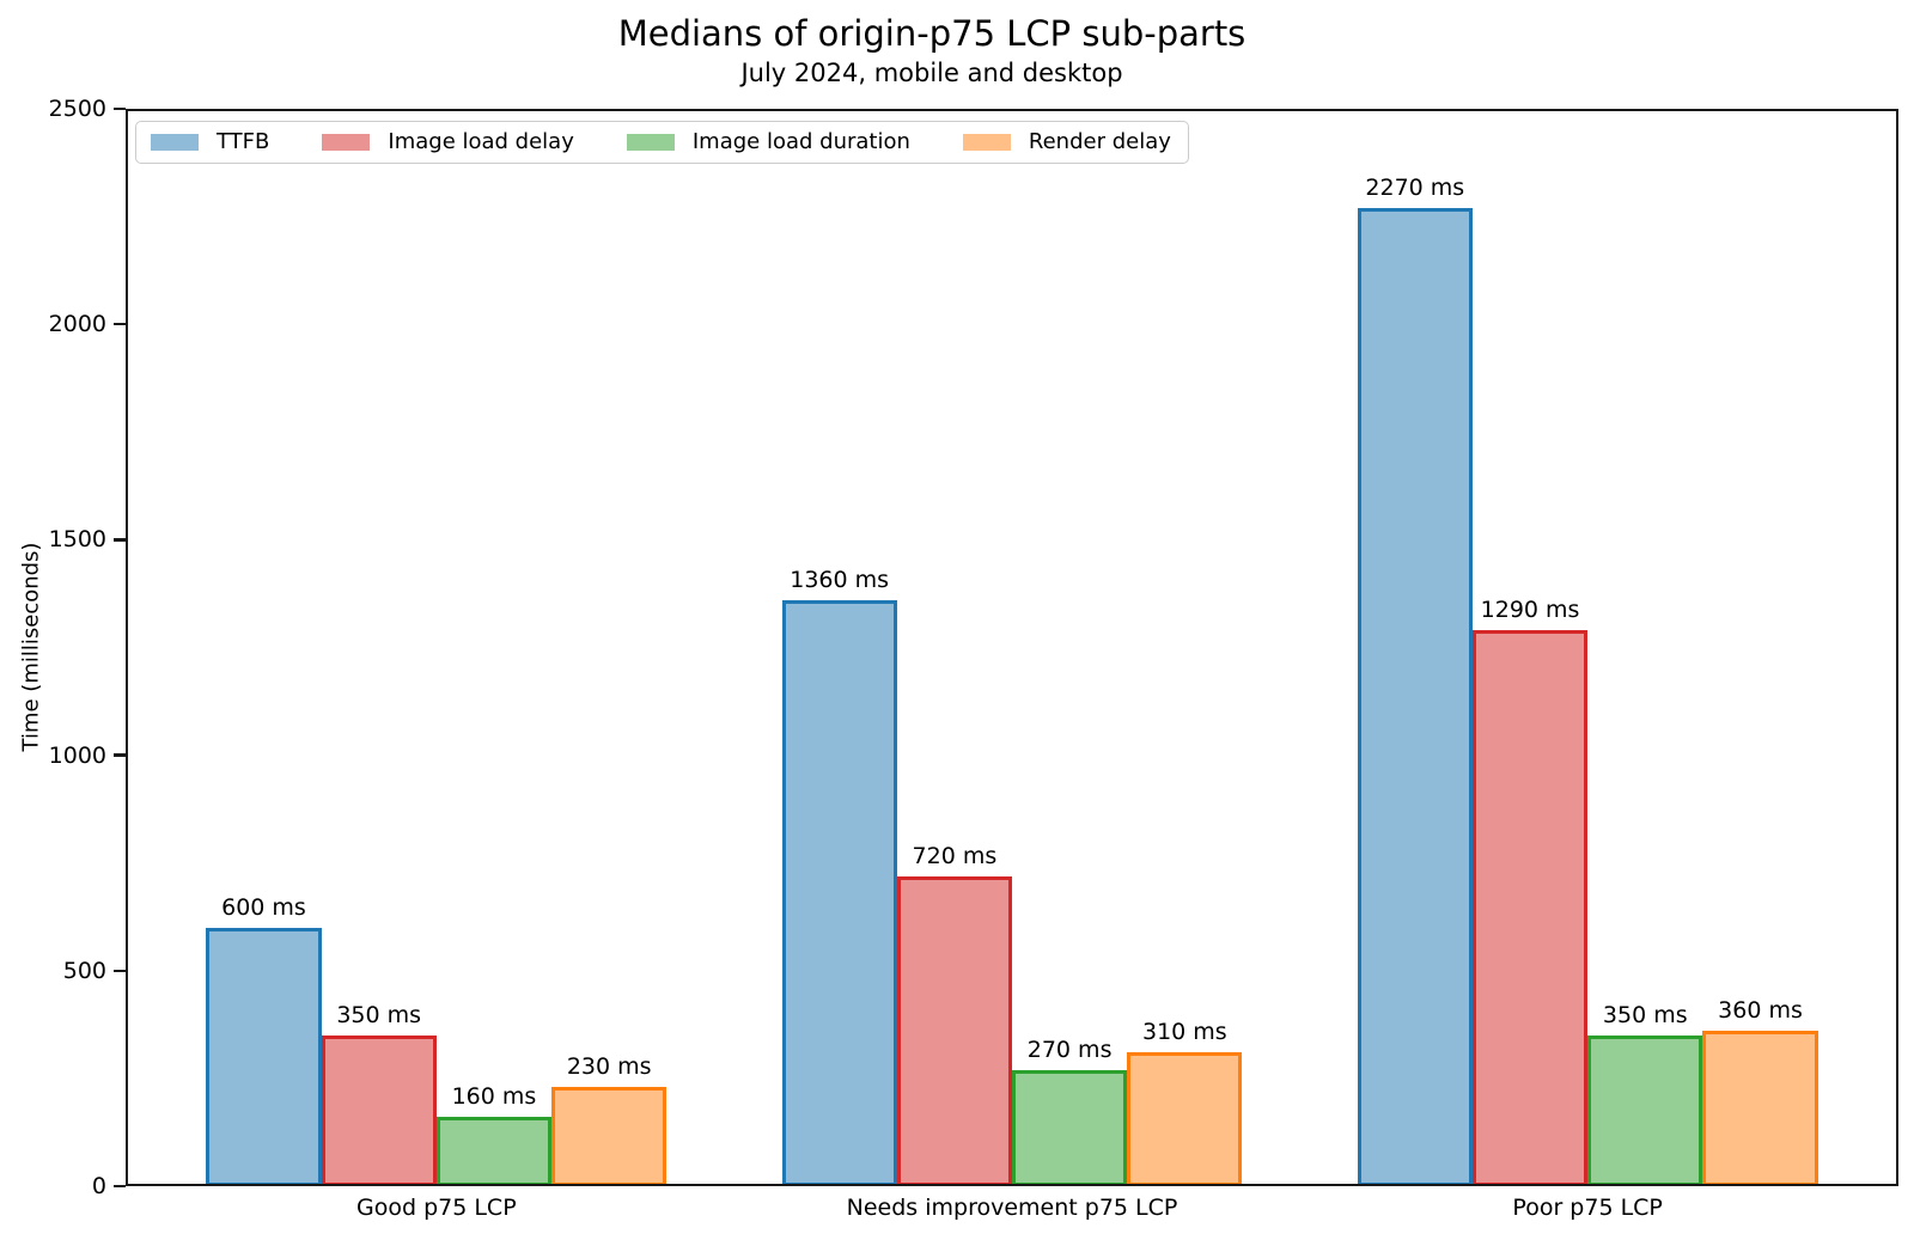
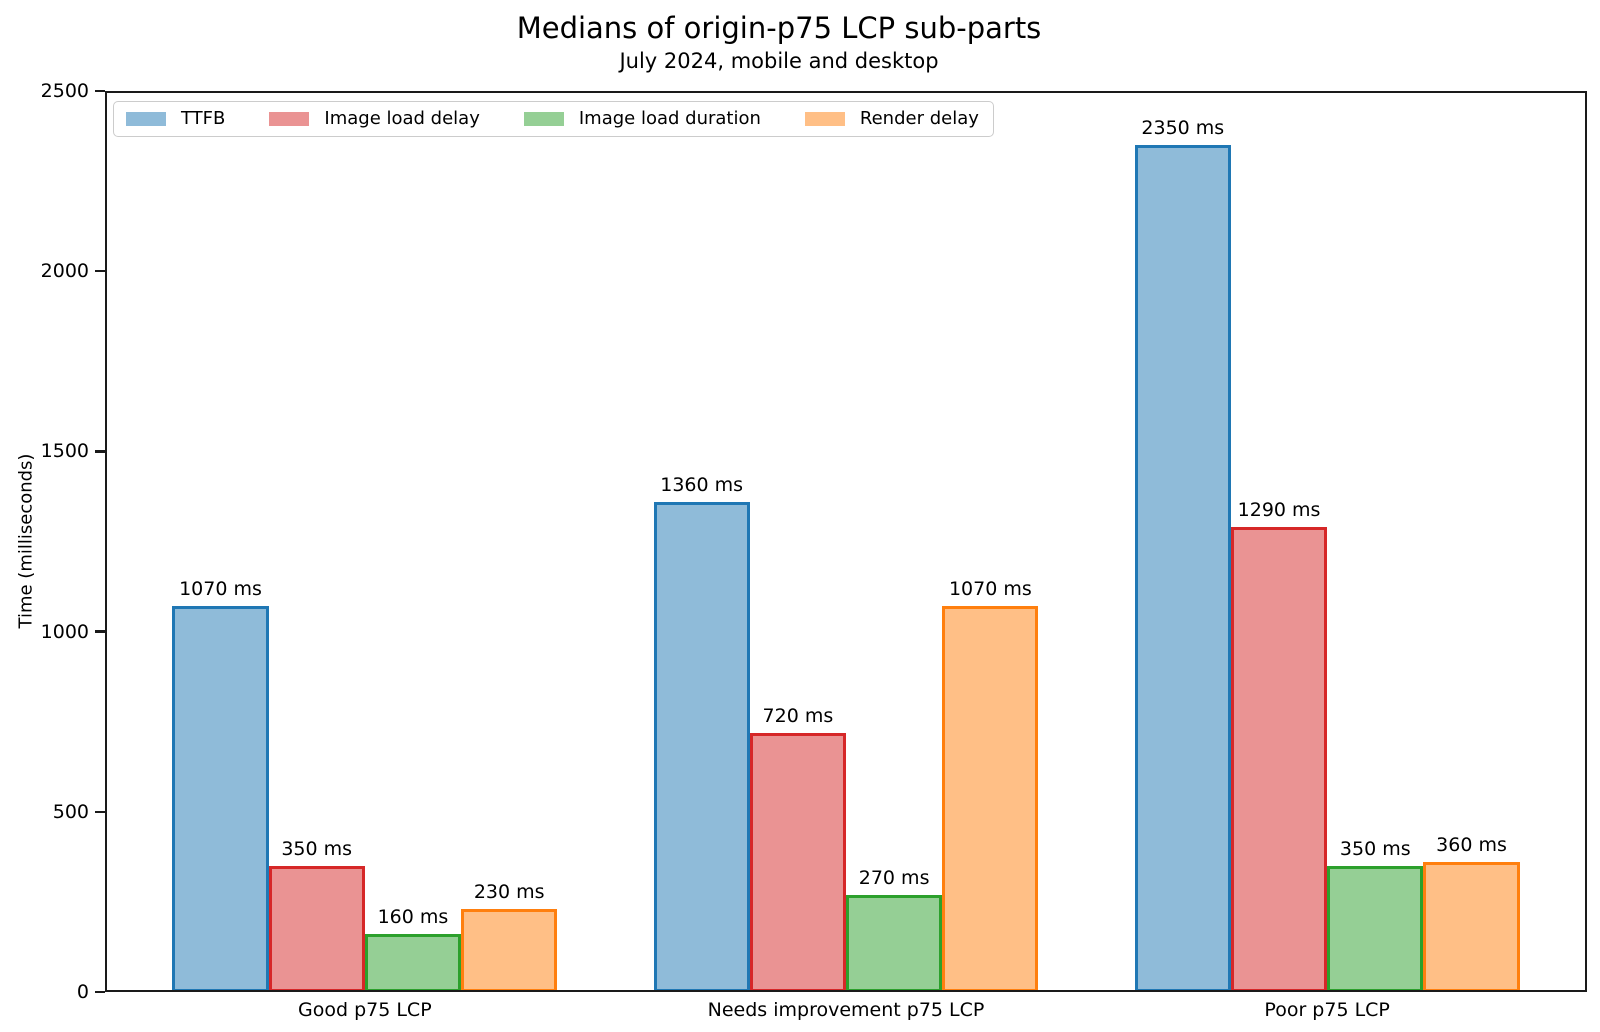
TTFB/Good p75 LCP: 600 -> 1070
Render delay/Needs improvement p75 LCP: 310 -> 1070
TTFB/Poor p75 LCP: 2270 -> 2350
